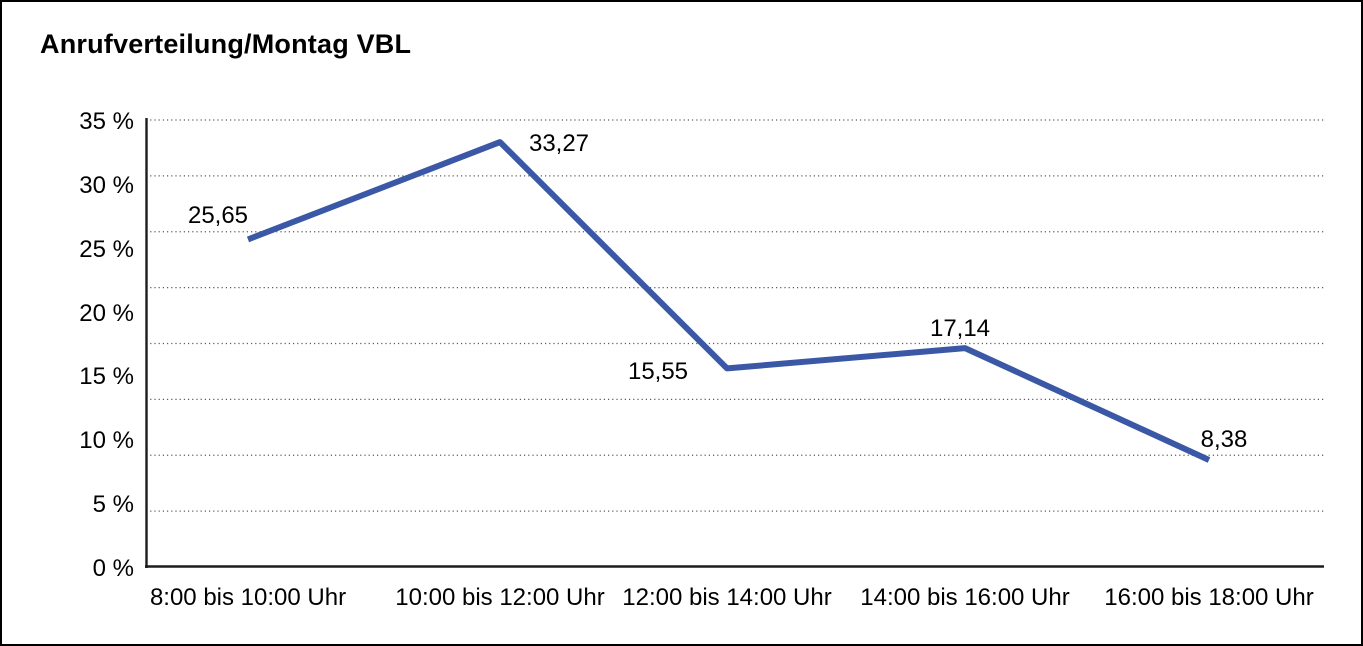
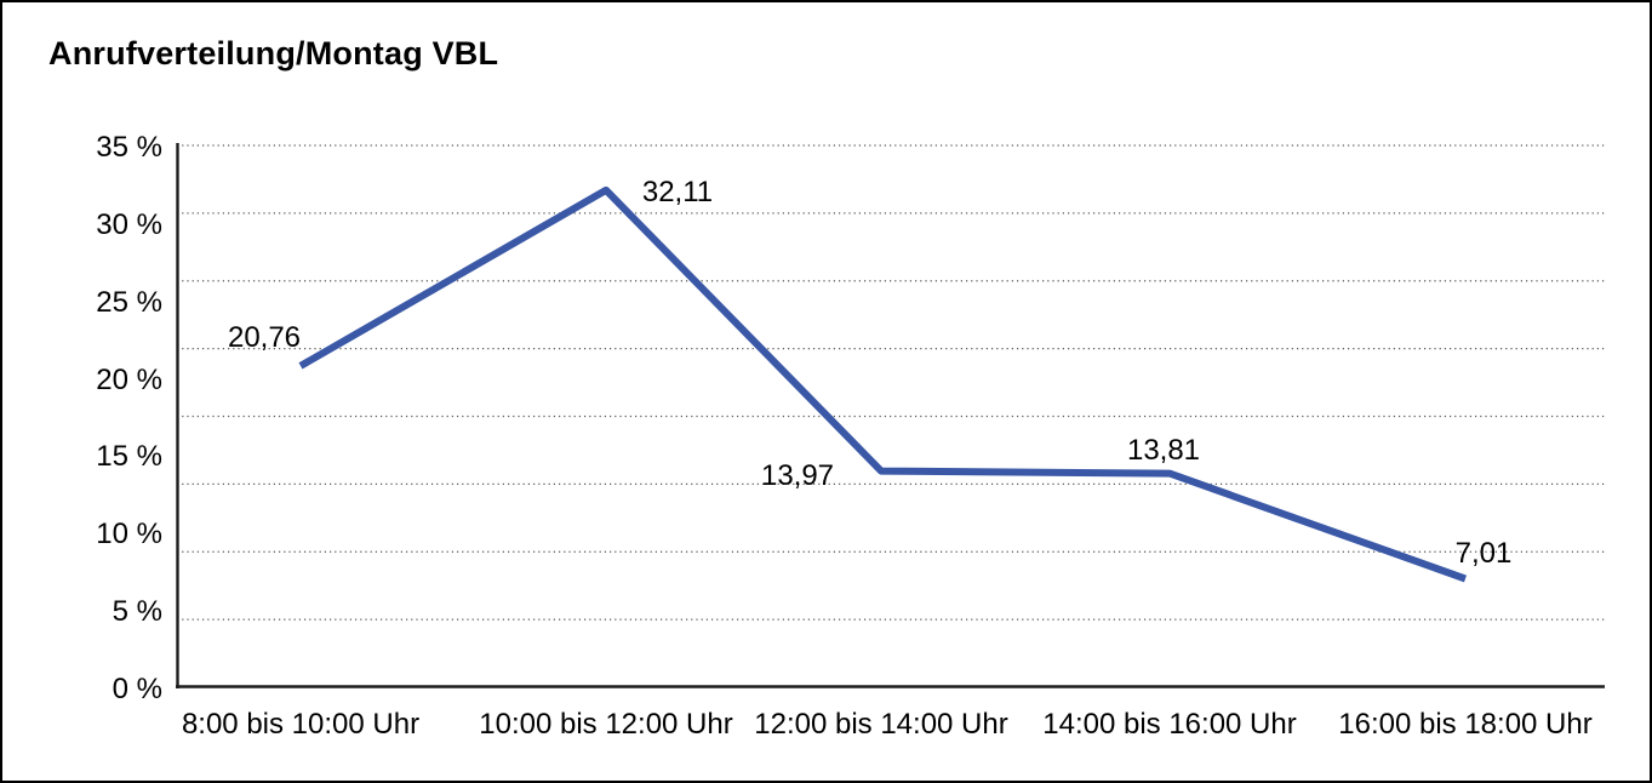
8:00 bis 10:00 Uhr: 25,65 -> 20,76
10:00 bis 12:00 Uhr: 33,27 -> 32,11
12:00 bis 14:00 Uhr: 15,55 -> 13,97
14:00 bis 16:00 Uhr: 17,14 -> 13,81
16:00 bis 18:00 Uhr: 8,38 -> 7,01
